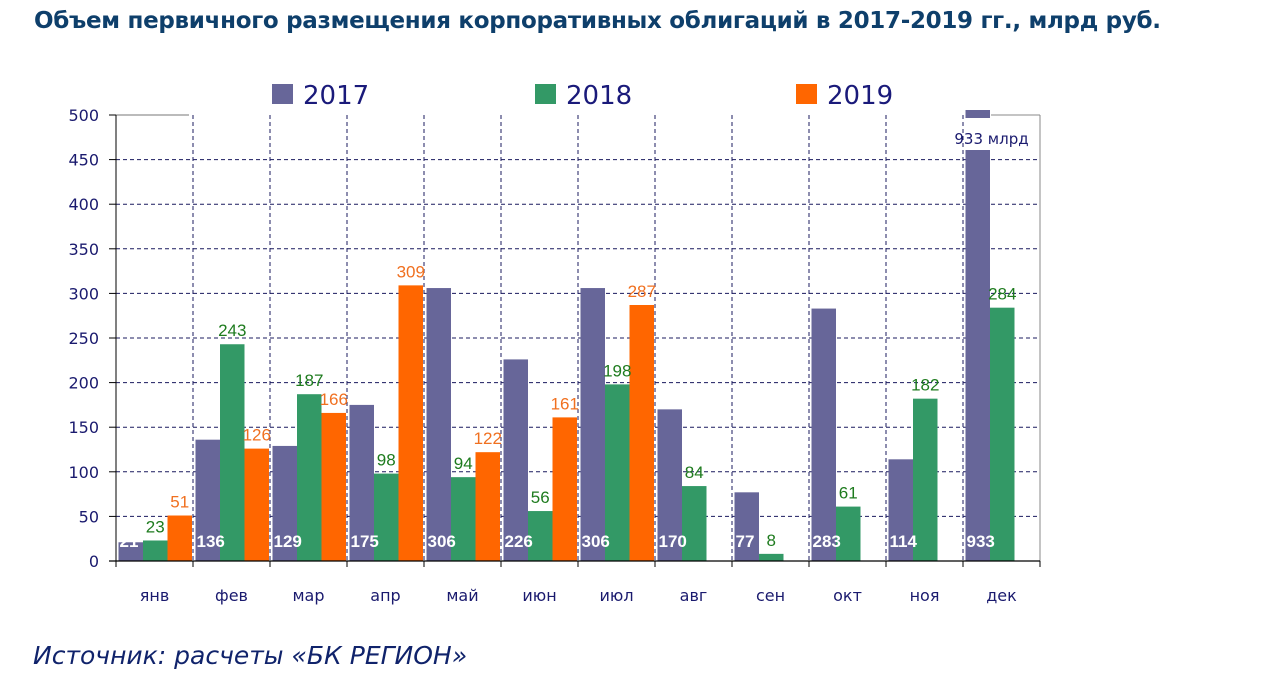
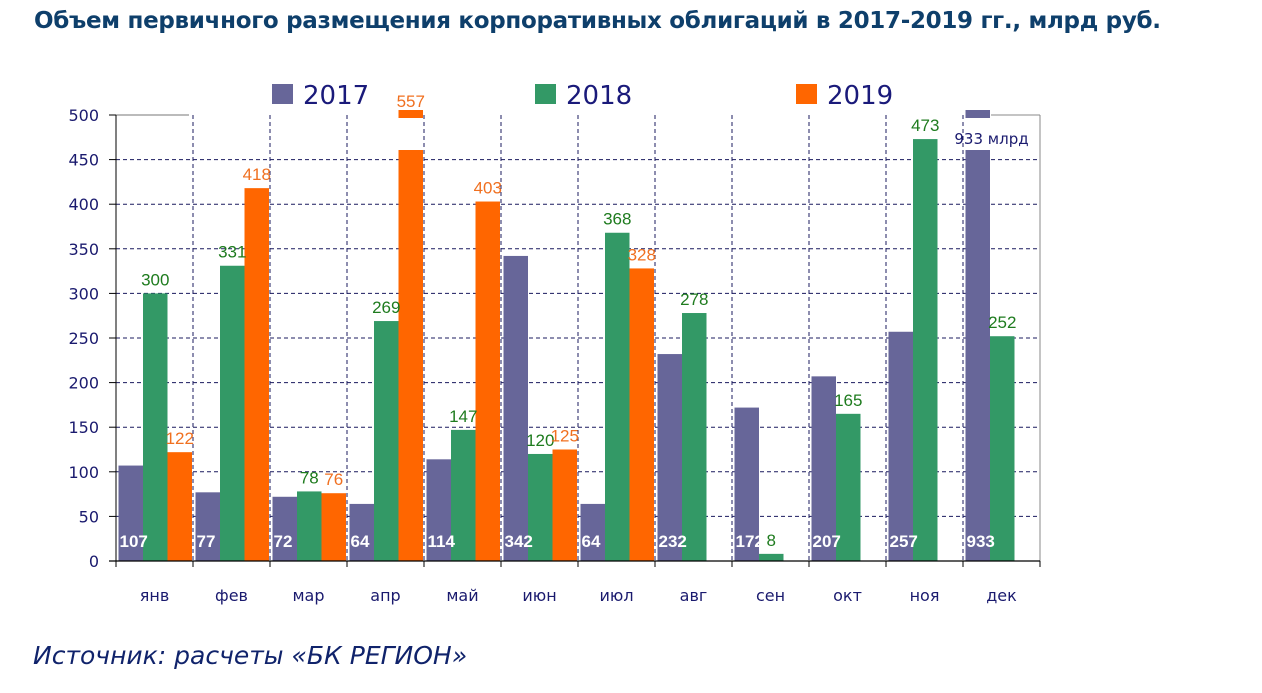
2017/янв: 21 -> 107
2018/янв: 23 -> 300
2019/янв: 51 -> 122
2017/фев: 136 -> 77
2018/фев: 243 -> 331
2019/фев: 126 -> 418
2017/мар: 129 -> 72
2018/мар: 187 -> 78
2019/мар: 166 -> 76
2017/апр: 175 -> 64
2018/апр: 98 -> 269
2019/апр: 309 -> 557
2017/май: 306 -> 114
2018/май: 94 -> 147
2019/май: 122 -> 403
2017/июн: 226 -> 342
2018/июн: 56 -> 120
2019/июн: 161 -> 125
2017/июл: 306 -> 64
2018/июл: 198 -> 368
2019/июл: 287 -> 328
2017/авг: 170 -> 232
2018/авг: 84 -> 278
2017/сен: 77 -> 172
2017/окт: 283 -> 207
2018/окт: 61 -> 165
2017/ноя: 114 -> 257
2018/ноя: 182 -> 473
2018/дек: 284 -> 252
